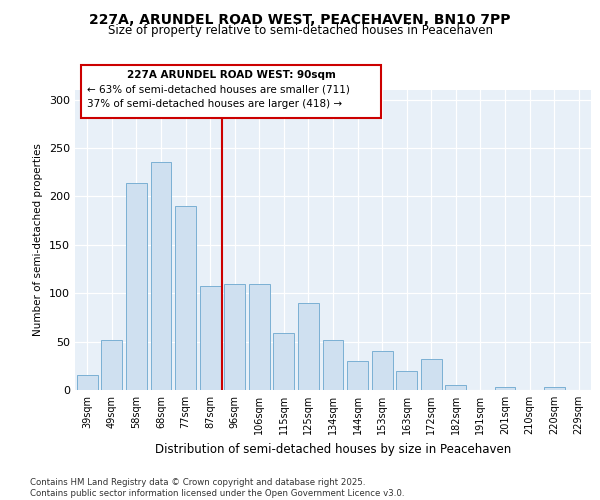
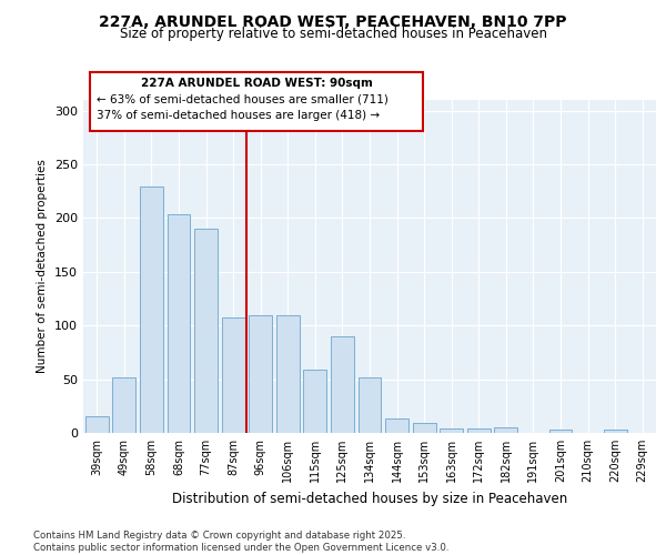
58sqm: 214 -> 229
68sqm: 236 -> 204
144sqm: 30 -> 13
153sqm: 40 -> 9
163sqm: 20 -> 4
172sqm: 32 -> 4
